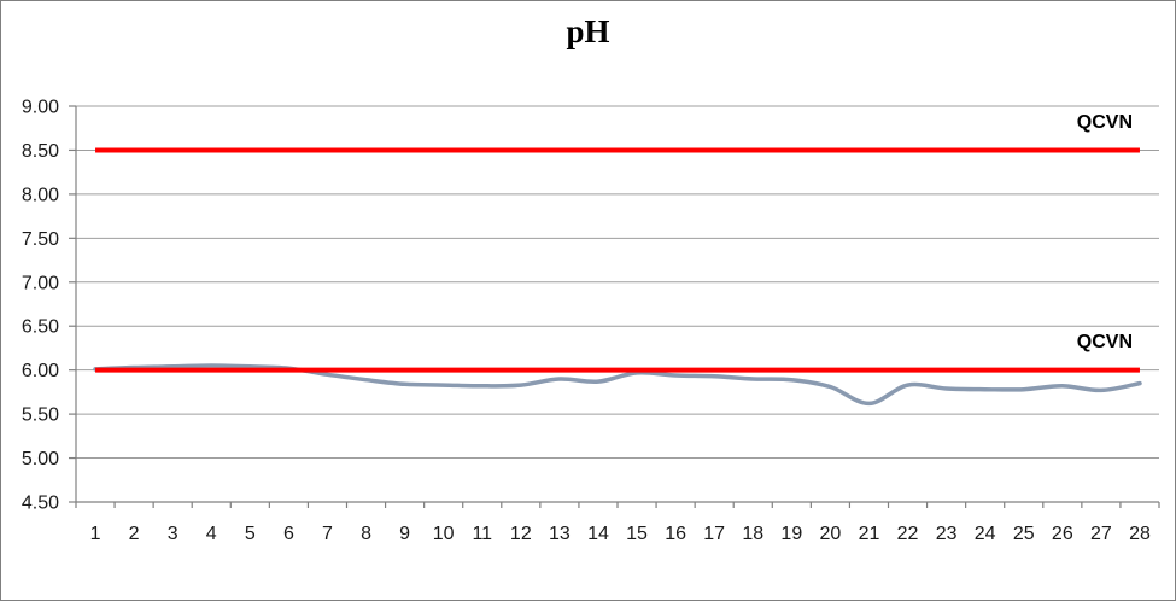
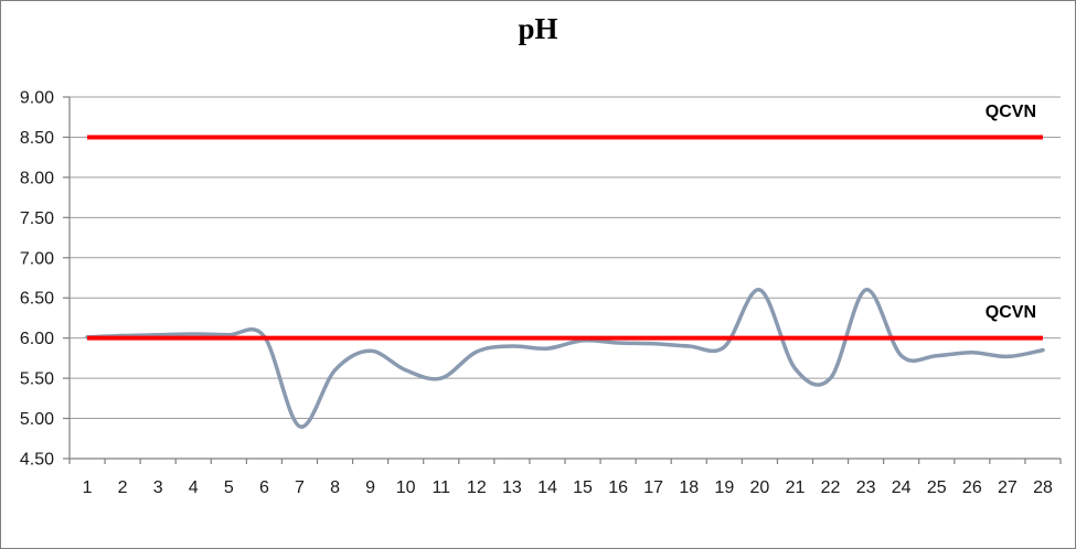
7: 6.0 -> 4.9
8: 5.9 -> 5.6
10: 5.8 -> 5.6
11: 5.8 -> 5.5
20: 5.8 -> 6.6
22: 5.8 -> 5.5
23: 5.8 -> 6.6
